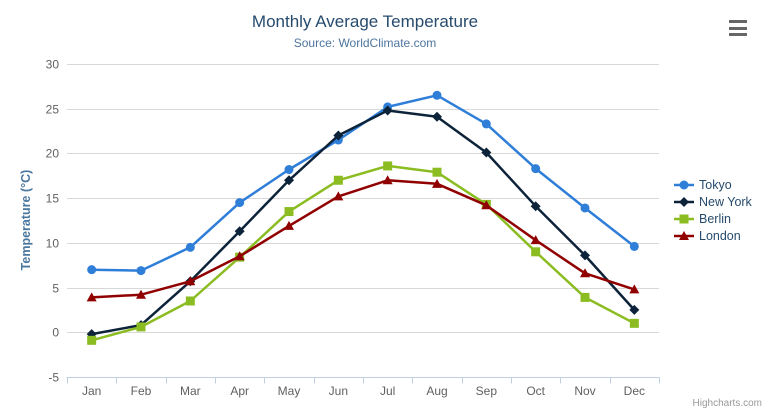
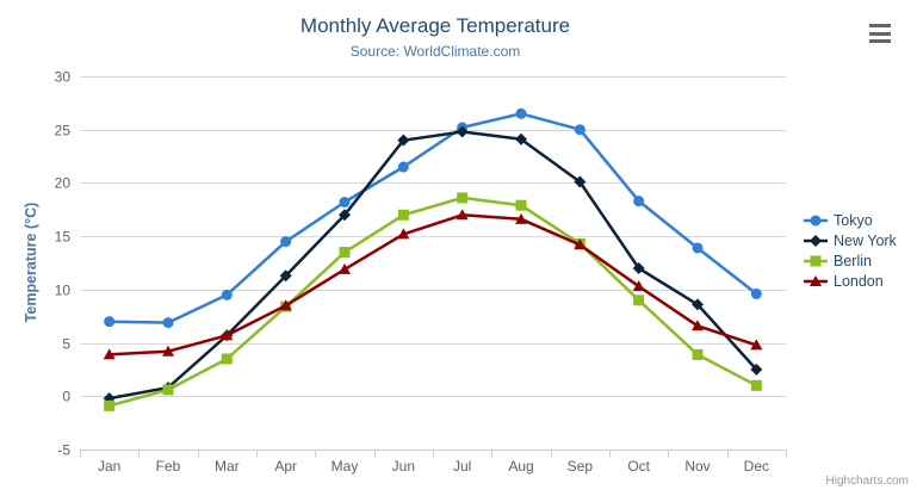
New York/Jun: 22 -> 24
Tokyo/Sep: 23 -> 25
New York/Oct: 14 -> 12
